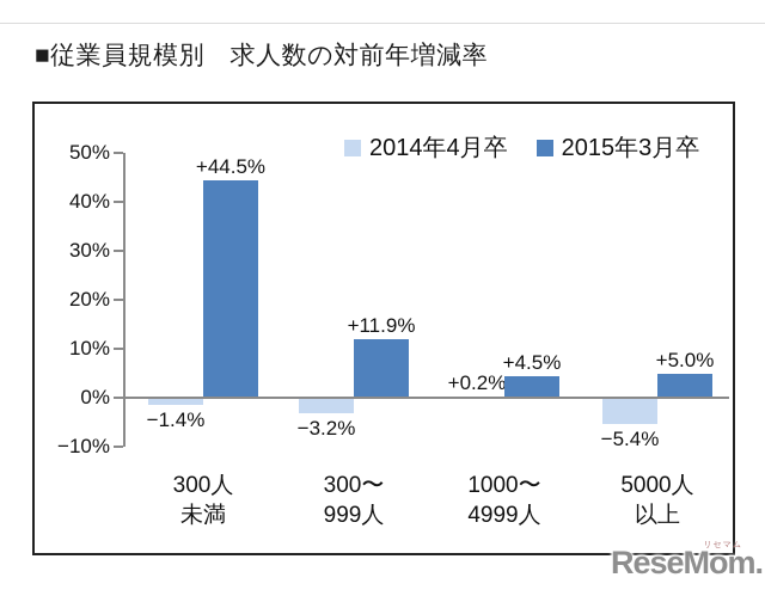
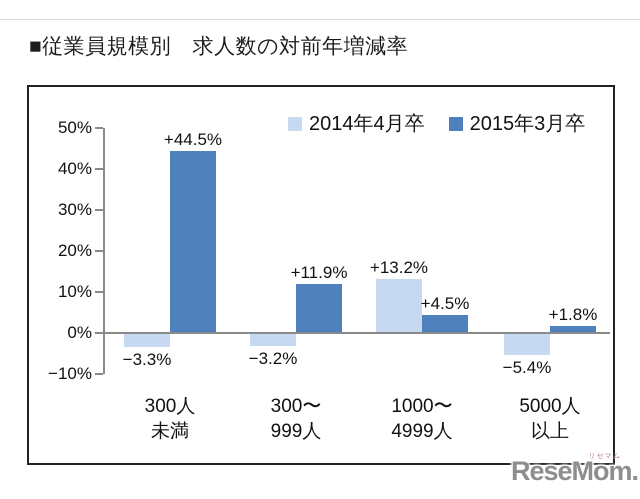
2014年4月卒/300人 未満: −1.4% -> −3.3%
2014年4月卒/1000〜 4999人: +0.2% -> +13.2%
2015年3月卒/5000人 以上: +5.0% -> +1.8%
